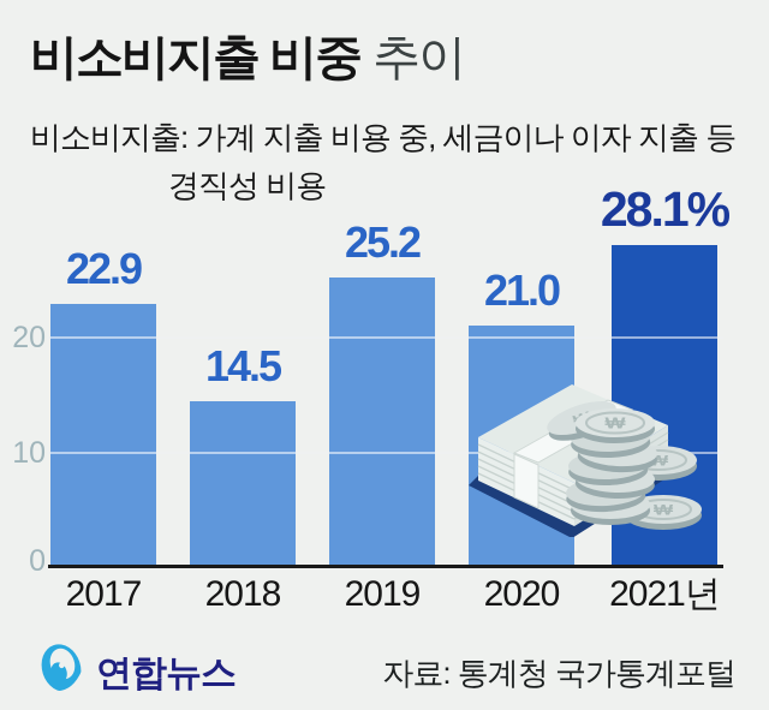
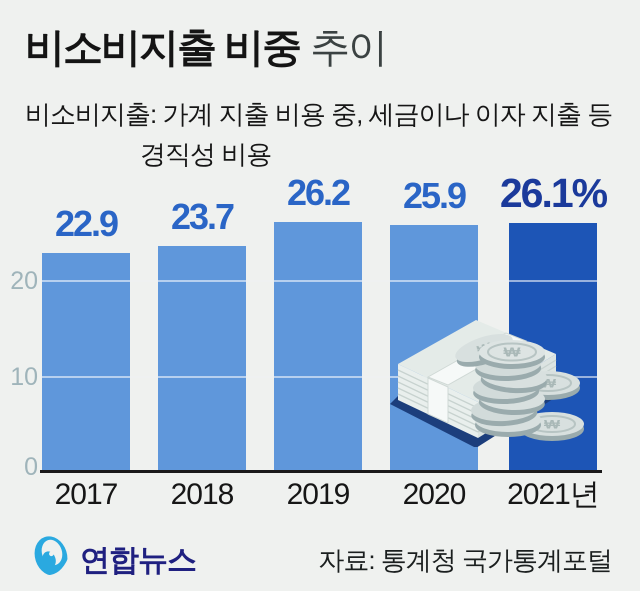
2018: 14.5 -> 23.7
2019: 25.2 -> 26.2
2020: 21.0 -> 25.9
2021년: 28.1% -> 26.1%
